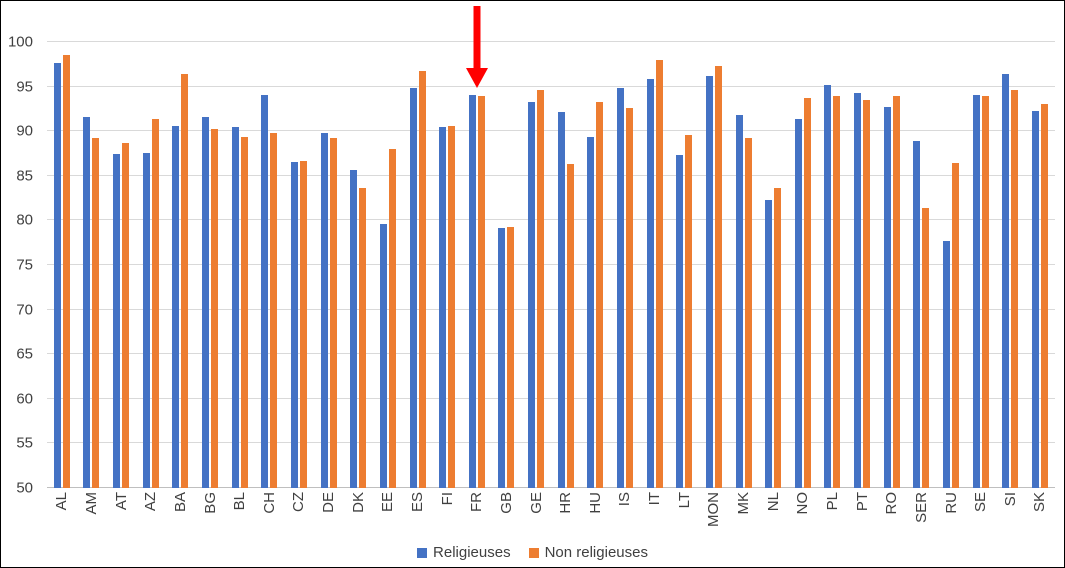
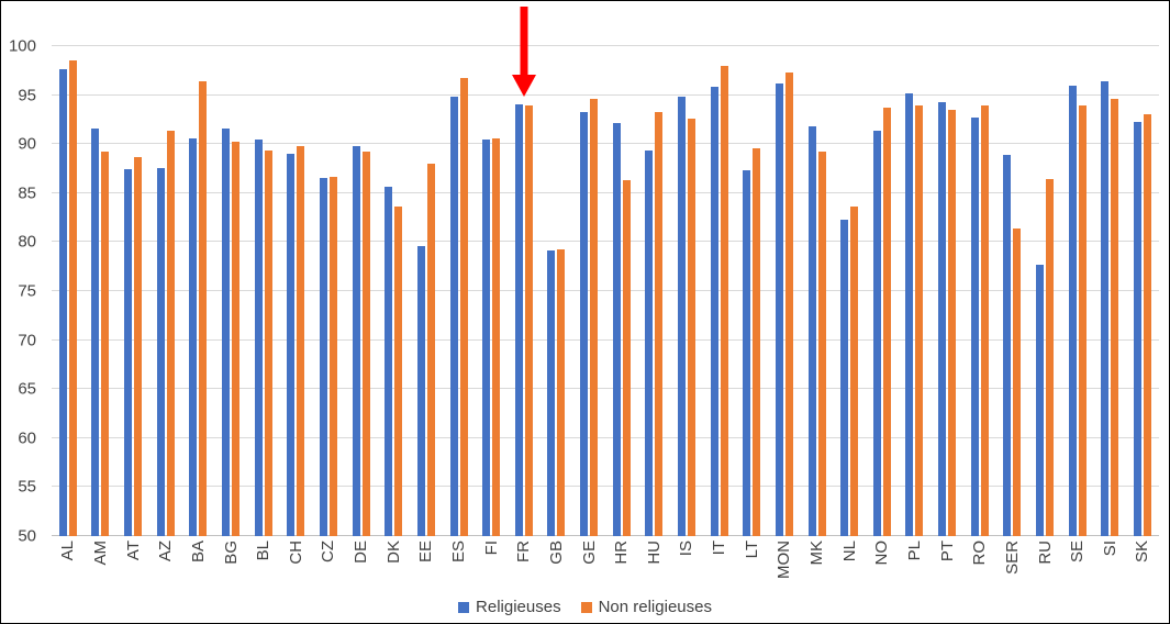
Religieuses/CH: 94 -> 89
Religieuses/SE: 94 -> 96
